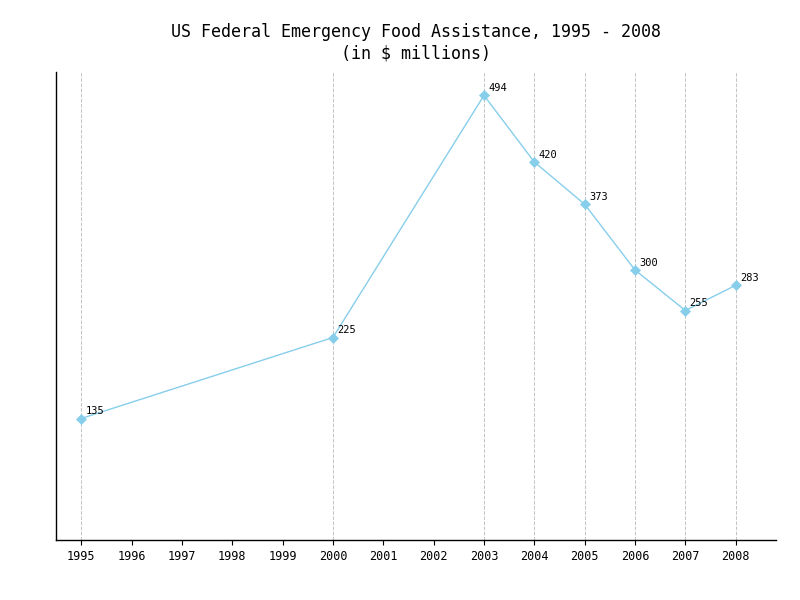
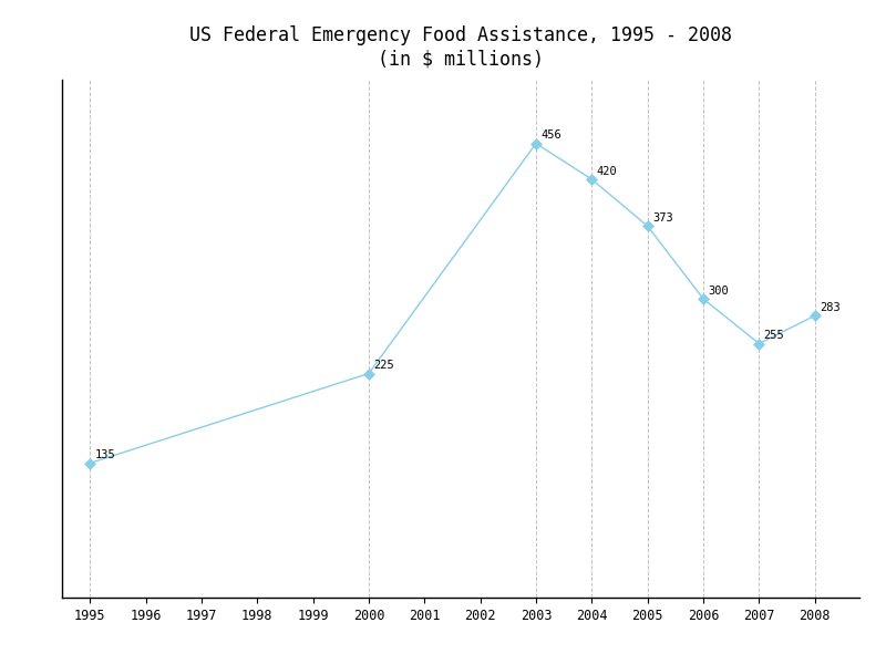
2003: 494 -> 456
